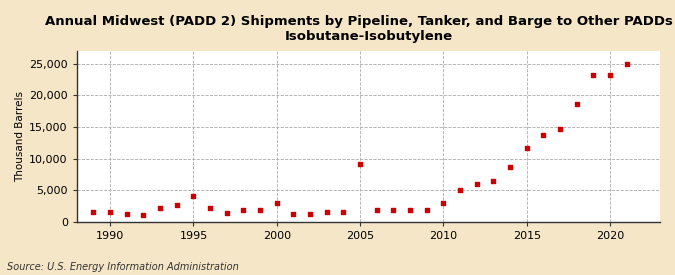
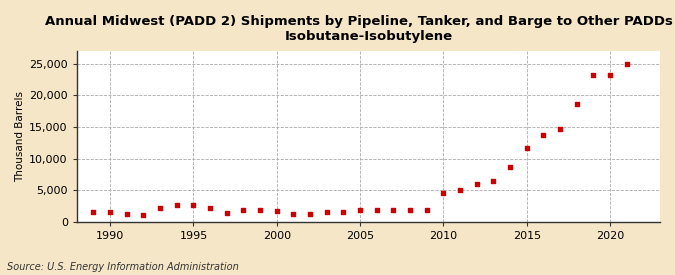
1995: 4,000 -> 2,600
2000: 3,000 -> 1,700
2005: 9,200 -> 1,800
2010: 3,000 -> 4,500
